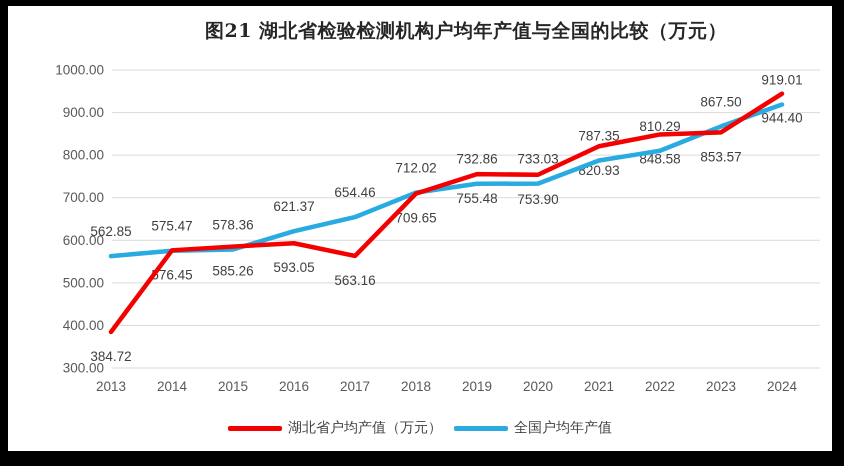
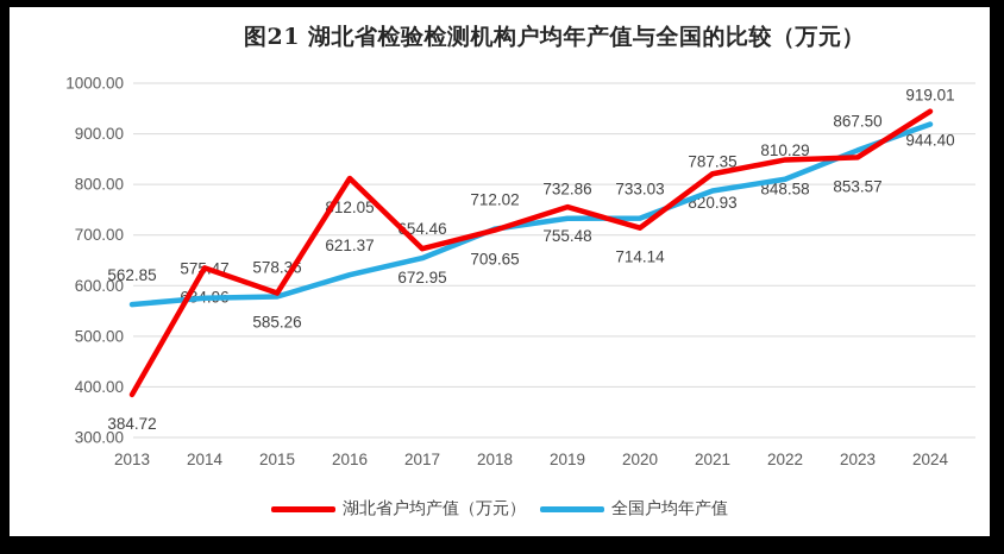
湖北省户均产值（万元）/2014: 576.45 -> 634.96
湖北省户均产值（万元）/2016: 593.05 -> 812.05
湖北省户均产值（万元）/2017: 563.16 -> 672.95
湖北省户均产值（万元）/2020: 753.90 -> 714.14
